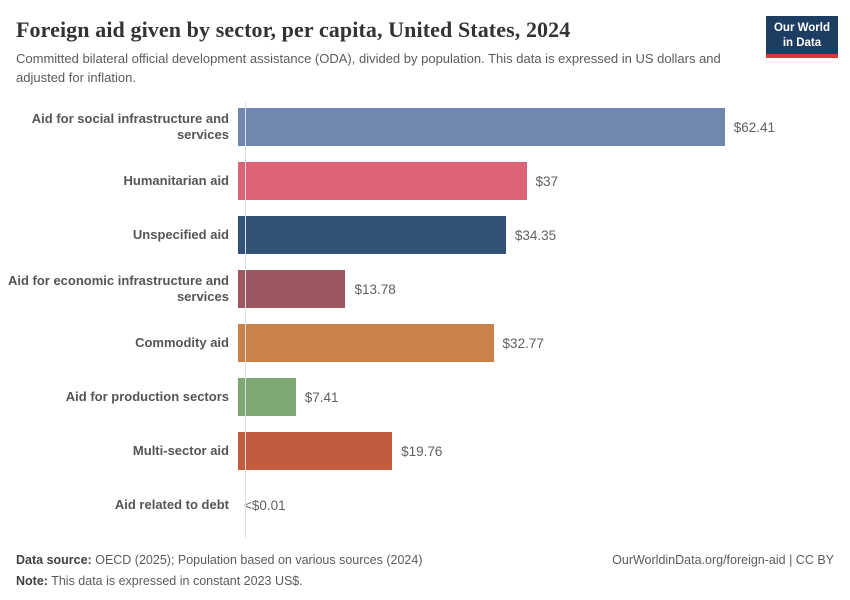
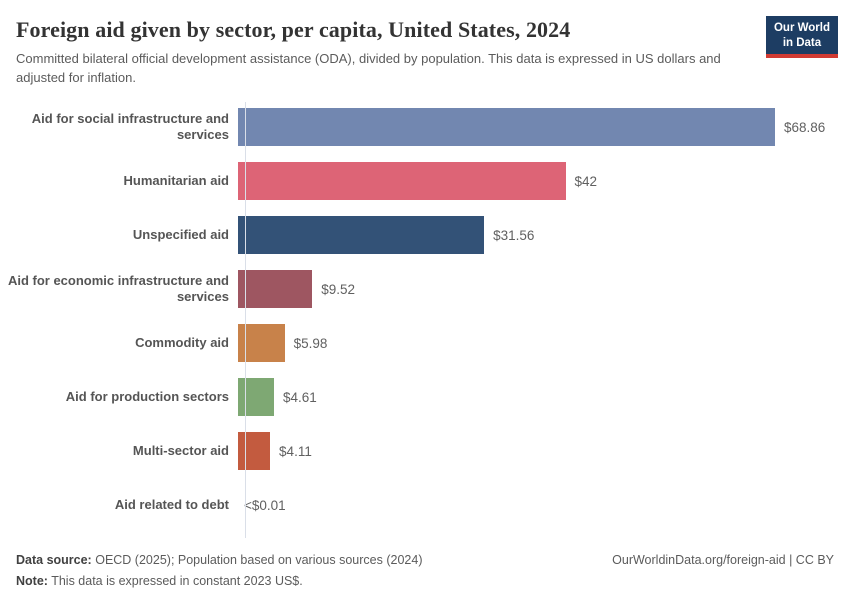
Aid for social infrastructure and services: $62.41 -> $68.86
Humanitarian aid: $37 -> $42
Unspecified aid: $34.35 -> $31.56
Aid for economic infrastructure and services: $13.78 -> $9.52
Commodity aid: $32.77 -> $5.98
Aid for production sectors: $7.41 -> $4.61
Multi-sector aid: $19.76 -> $4.11
